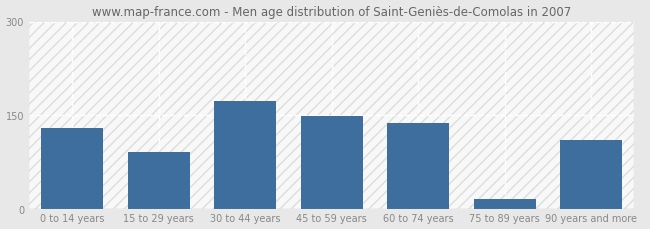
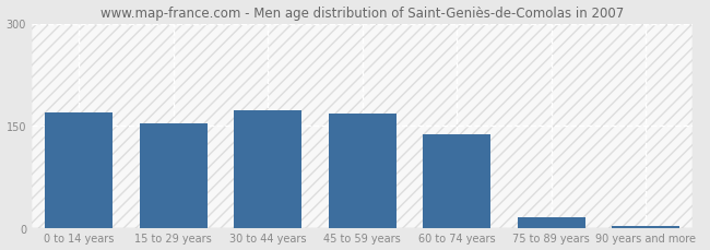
0 to 14 years: 130 -> 170
15 to 29 years: 90 -> 153
45 to 59 years: 148 -> 168
90 years and more: 110 -> 2
